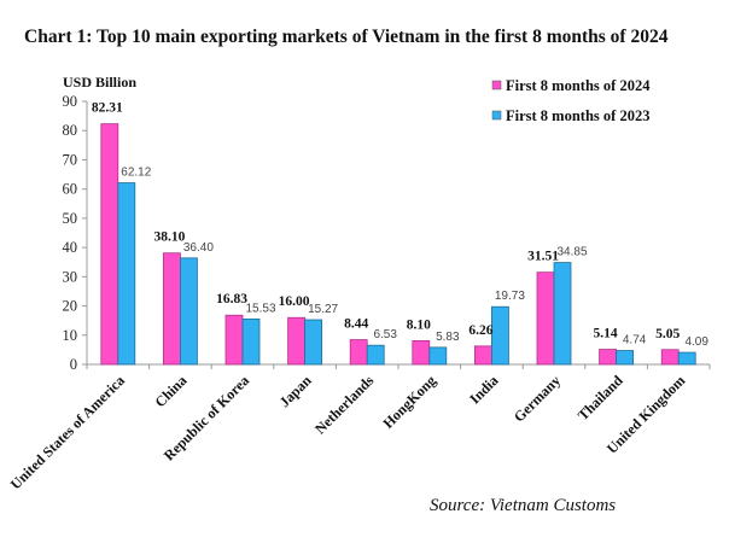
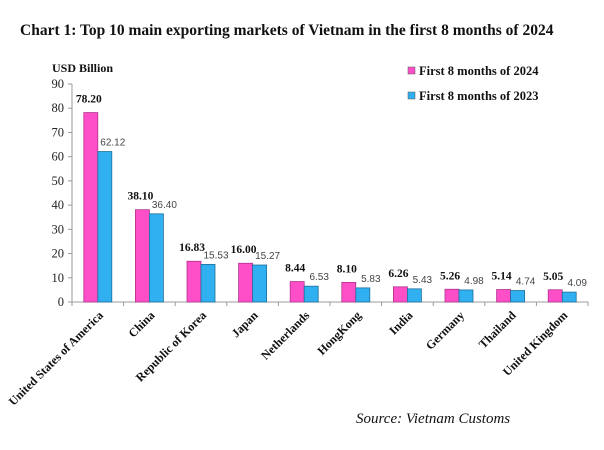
First 8 months of 2024/United States of America: 82.31 -> 78.20
First 8 months of 2023/India: 19.73 -> 5.43
First 8 months of 2024/Germany: 31.51 -> 5.26
First 8 months of 2023/Germany: 34.85 -> 4.98
